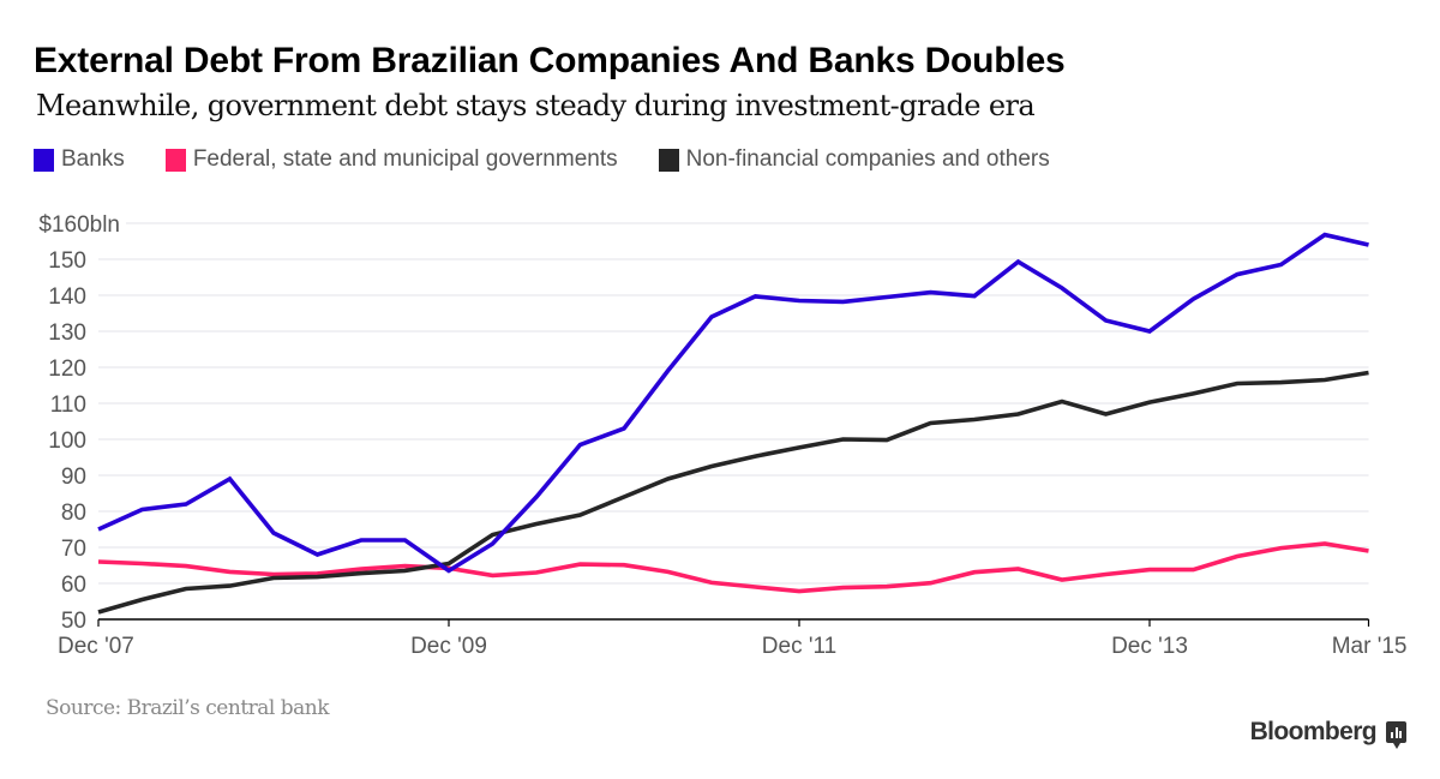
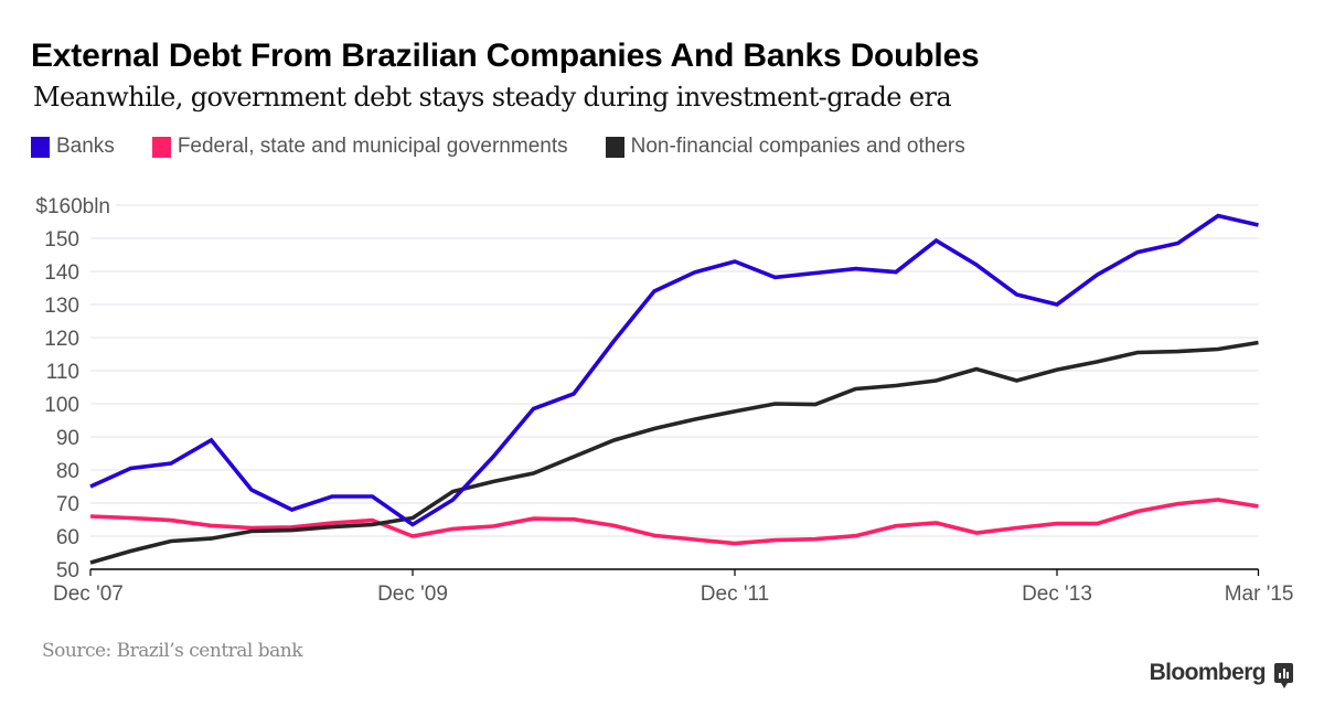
Federal, state and municipal governments/Dec '09: 64 -> 60
Banks/Dec '11: 138 -> 143
